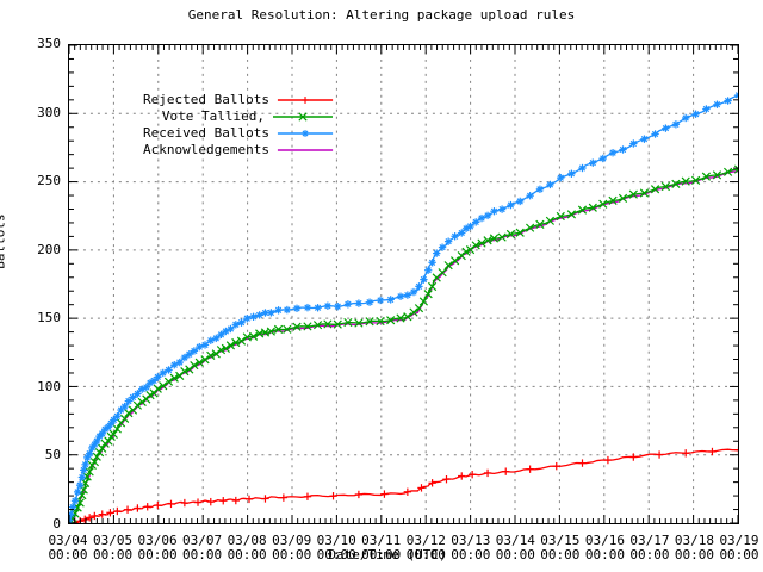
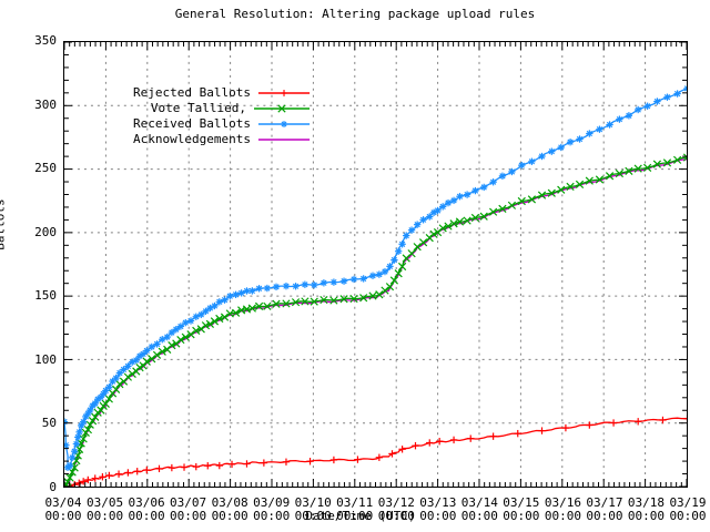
Received Ballots/0: 2 -> 51
